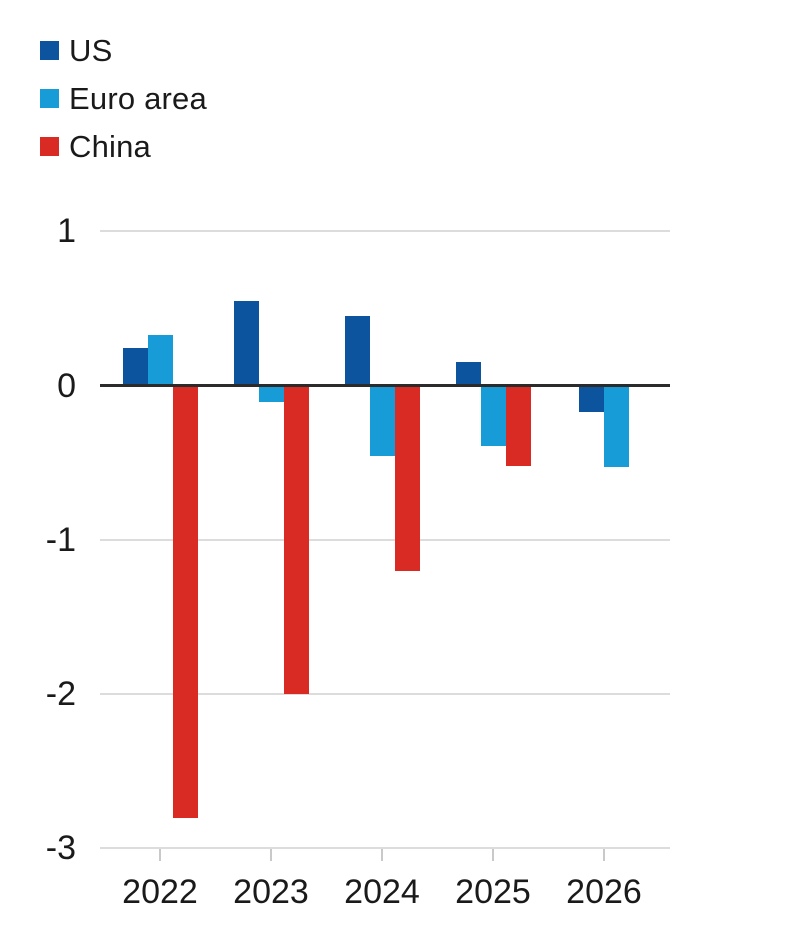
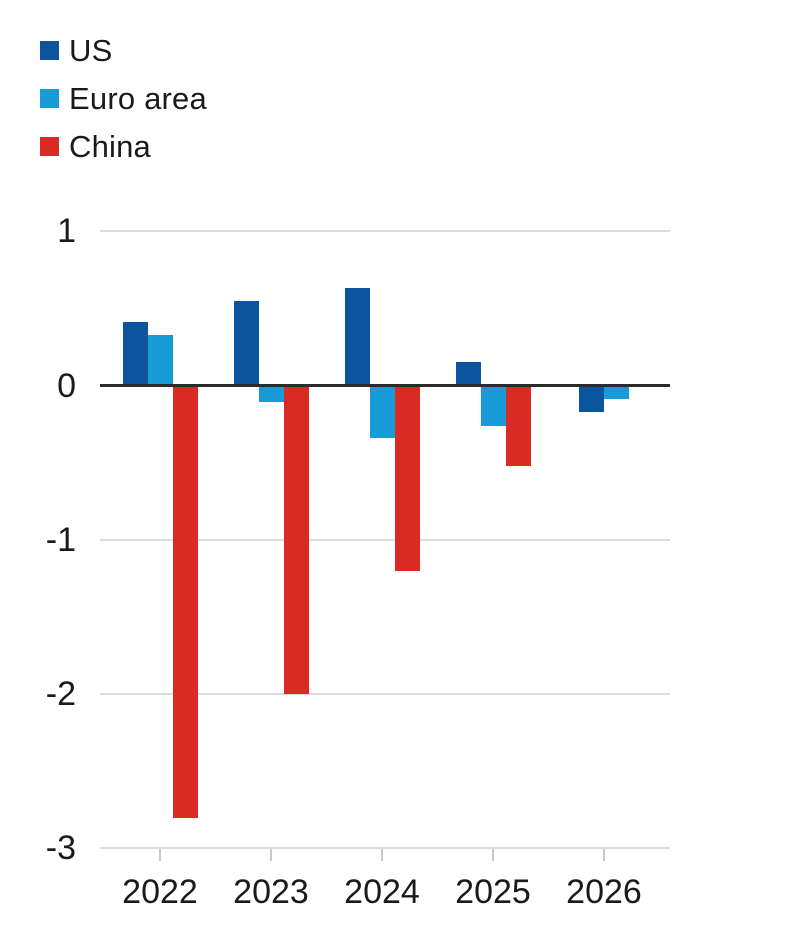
US/2022: 0.24 -> 0.41
US/2024: 0.45 -> 0.63
Euro area/2024: -0.46 -> -0.34
Euro area/2025: -0.39 -> -0.26
Euro area/2026: -0.53 -> -0.09
